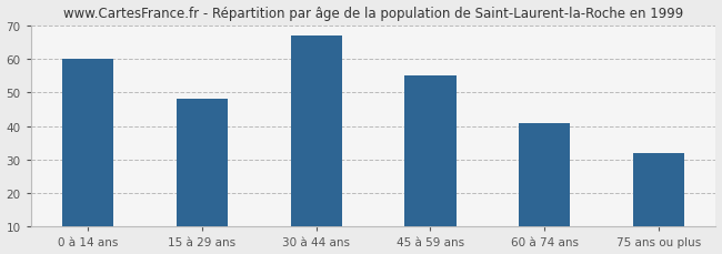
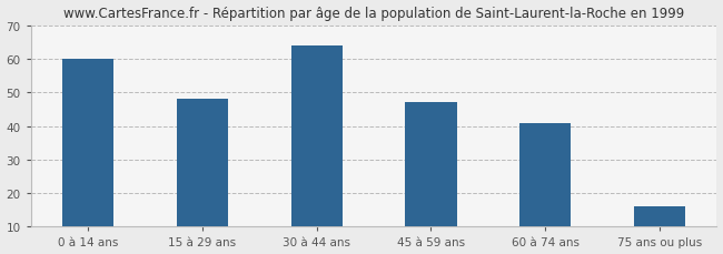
30 à 44 ans: 67 -> 64
45 à 59 ans: 55 -> 47
75 ans ou plus: 32 -> 16
